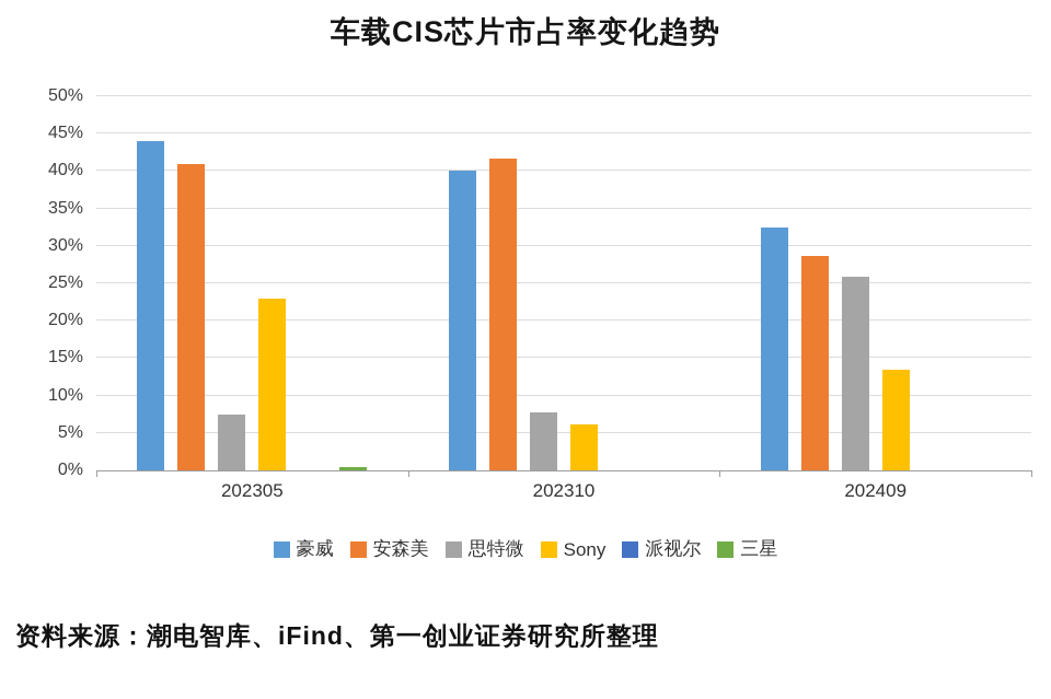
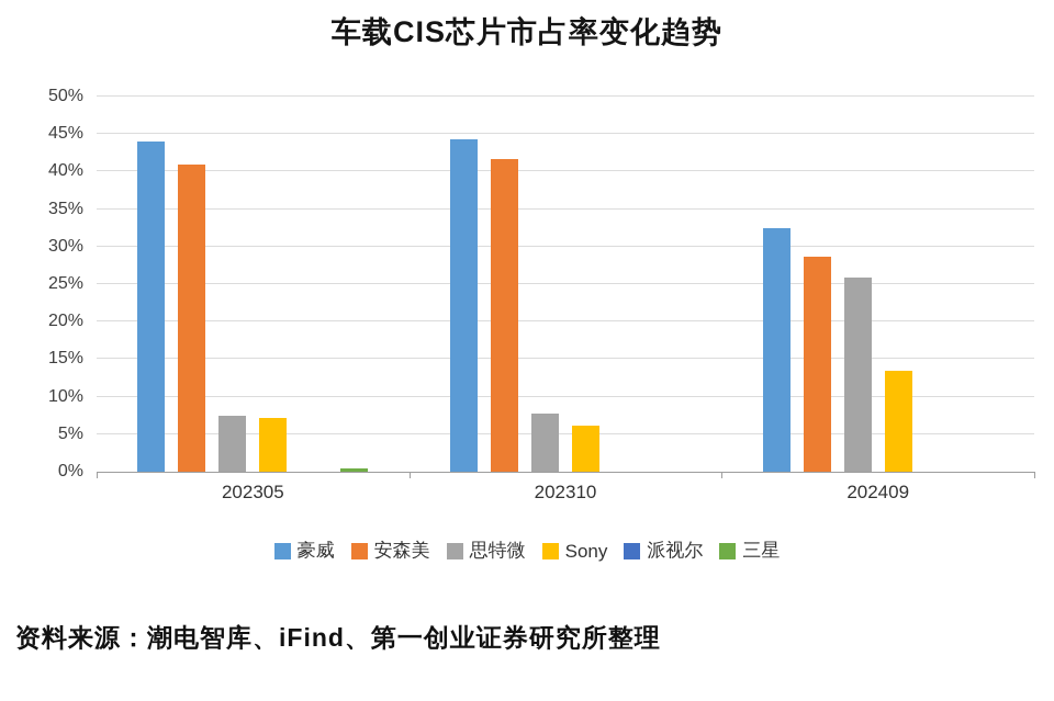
Sony/202305: 23% -> 7%
豪威/202310: 40% -> 44%
